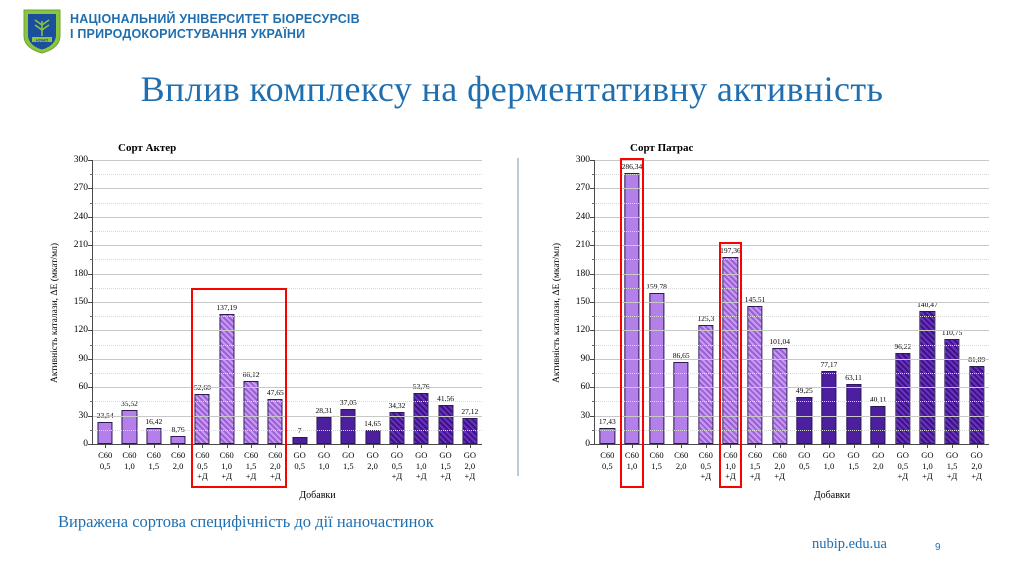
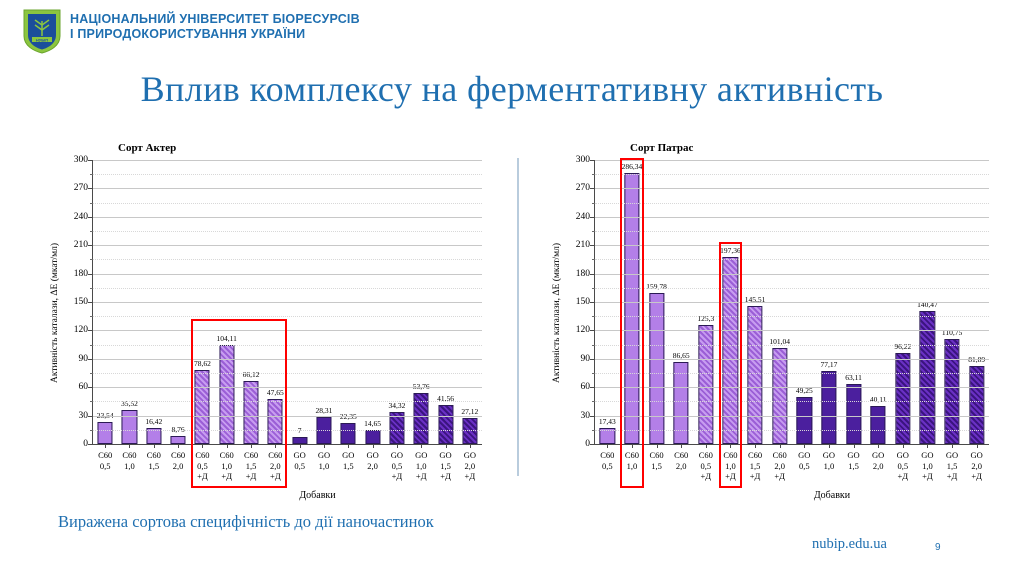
Сорт Актер/C60 0,5 +Д: 52,60 -> 78,62
Сорт Актер/C60 1,0 +Д: 137,19 -> 104,11
Сорт Актер/GO 1,5: 37,05 -> 22,35
